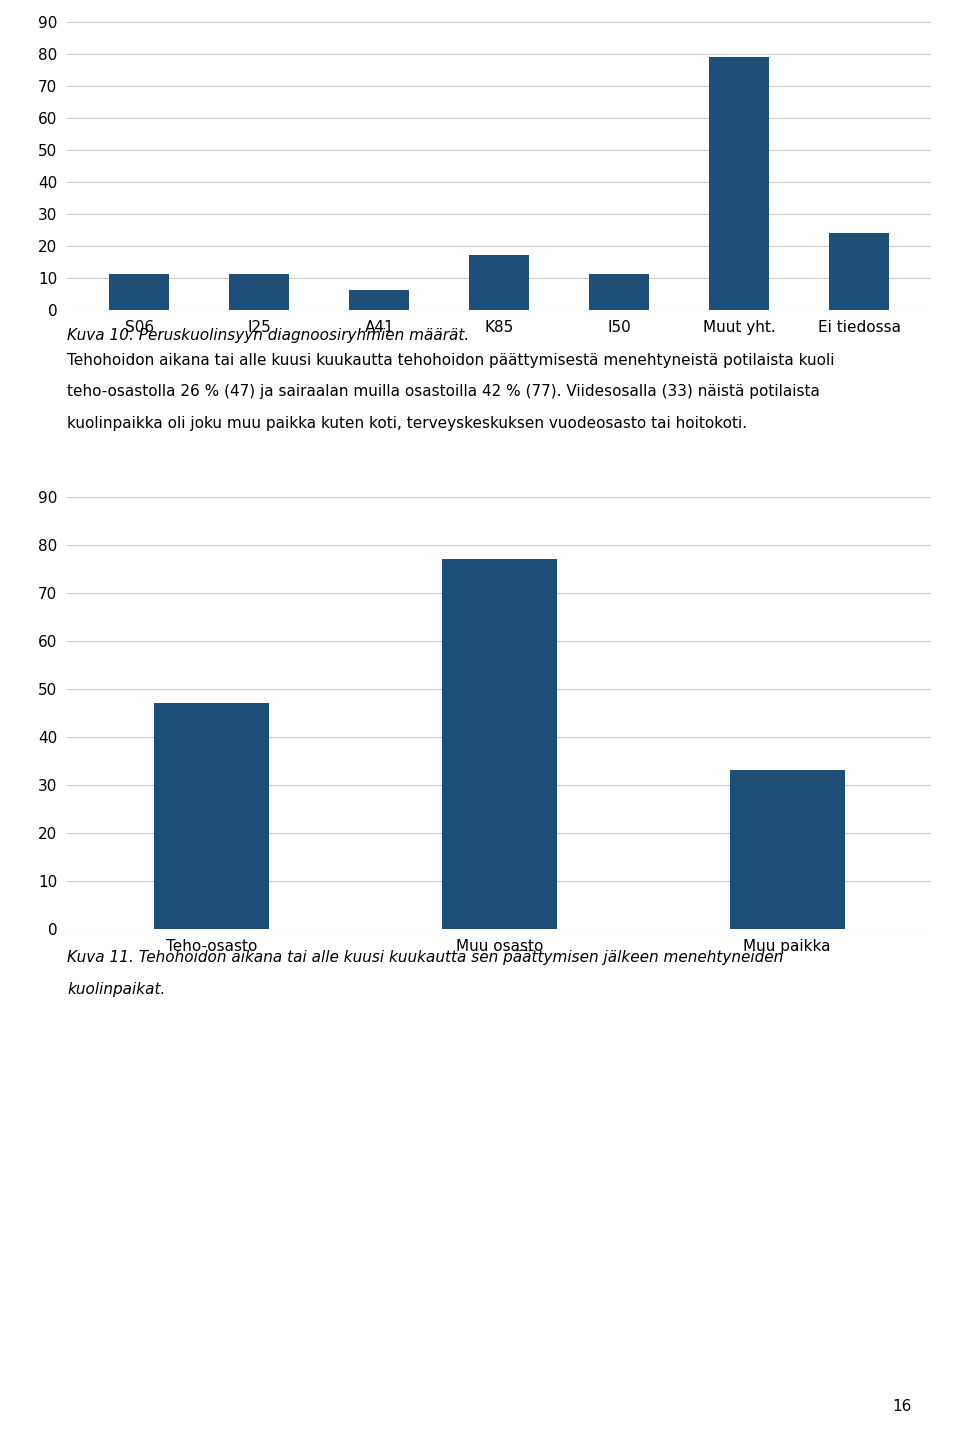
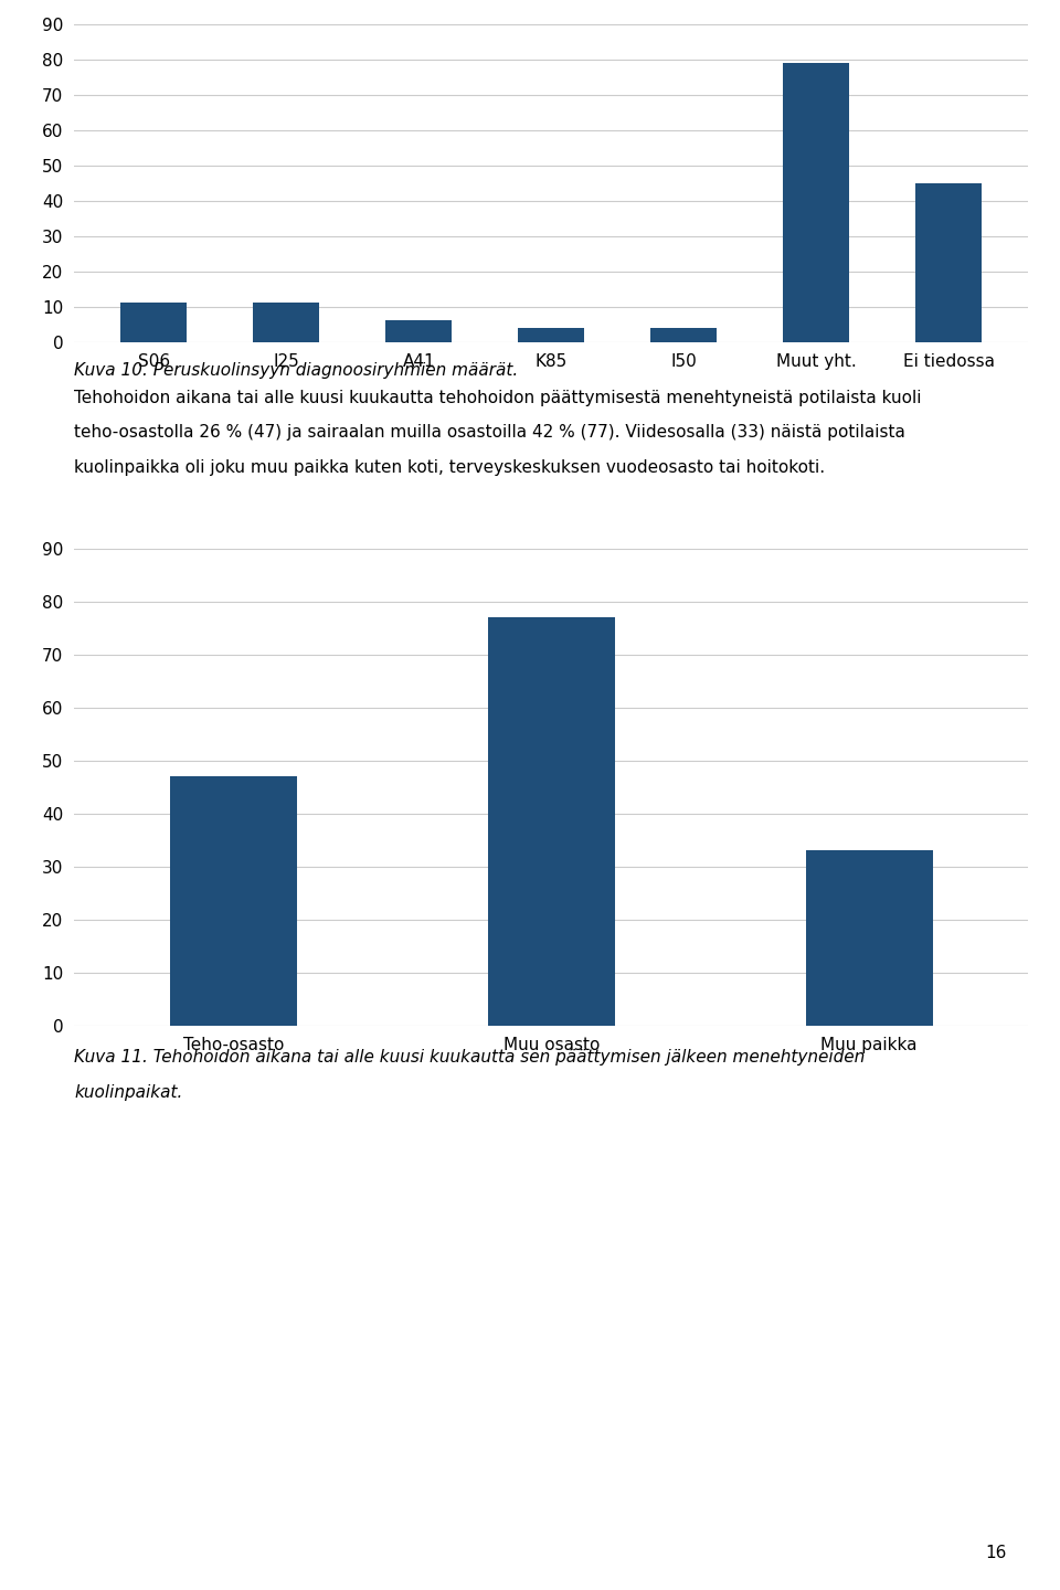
K85: 17 -> 4
I50: 11 -> 4
Ei tiedossa: 24 -> 45
